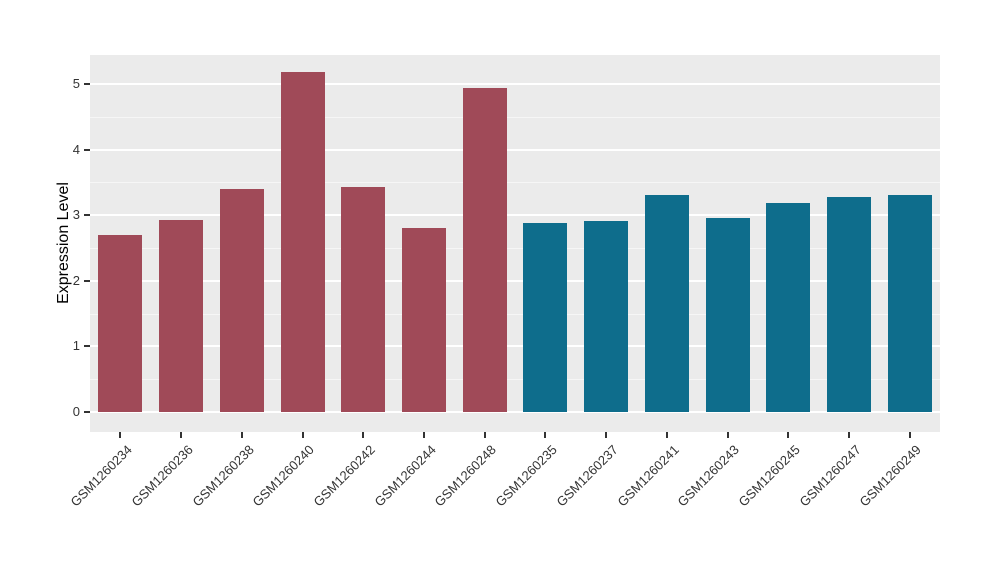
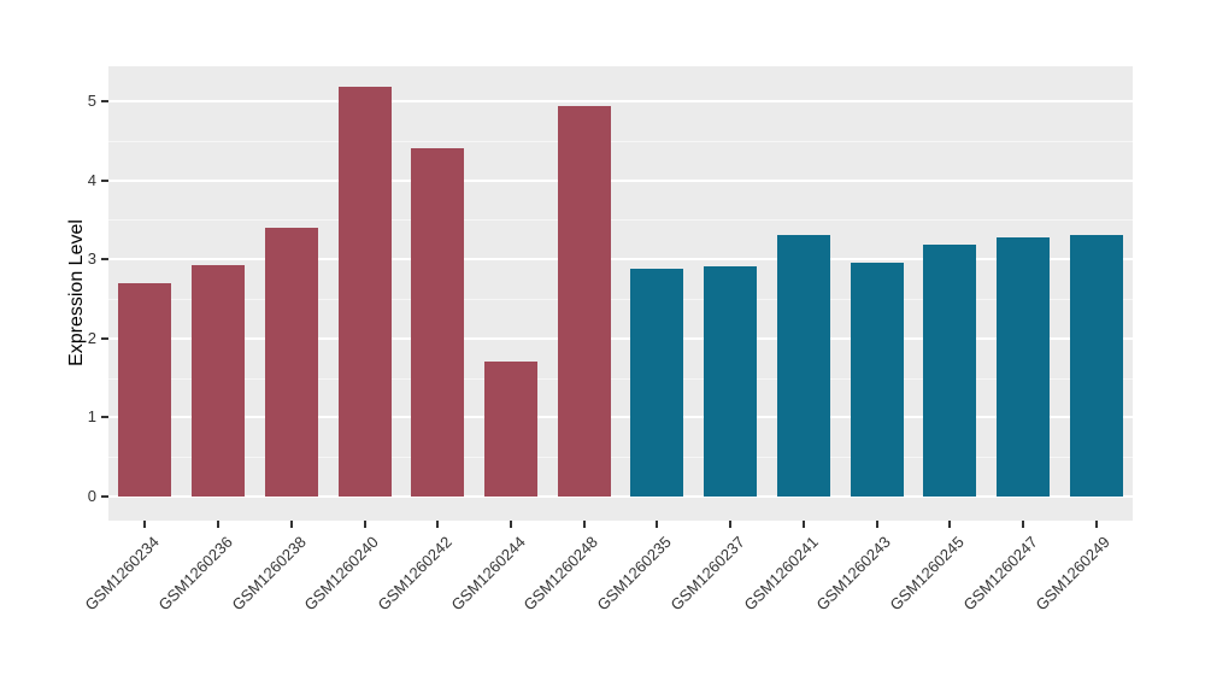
GSM1260242: 3.4 -> 4.4
GSM1260244: 2.8 -> 1.7
